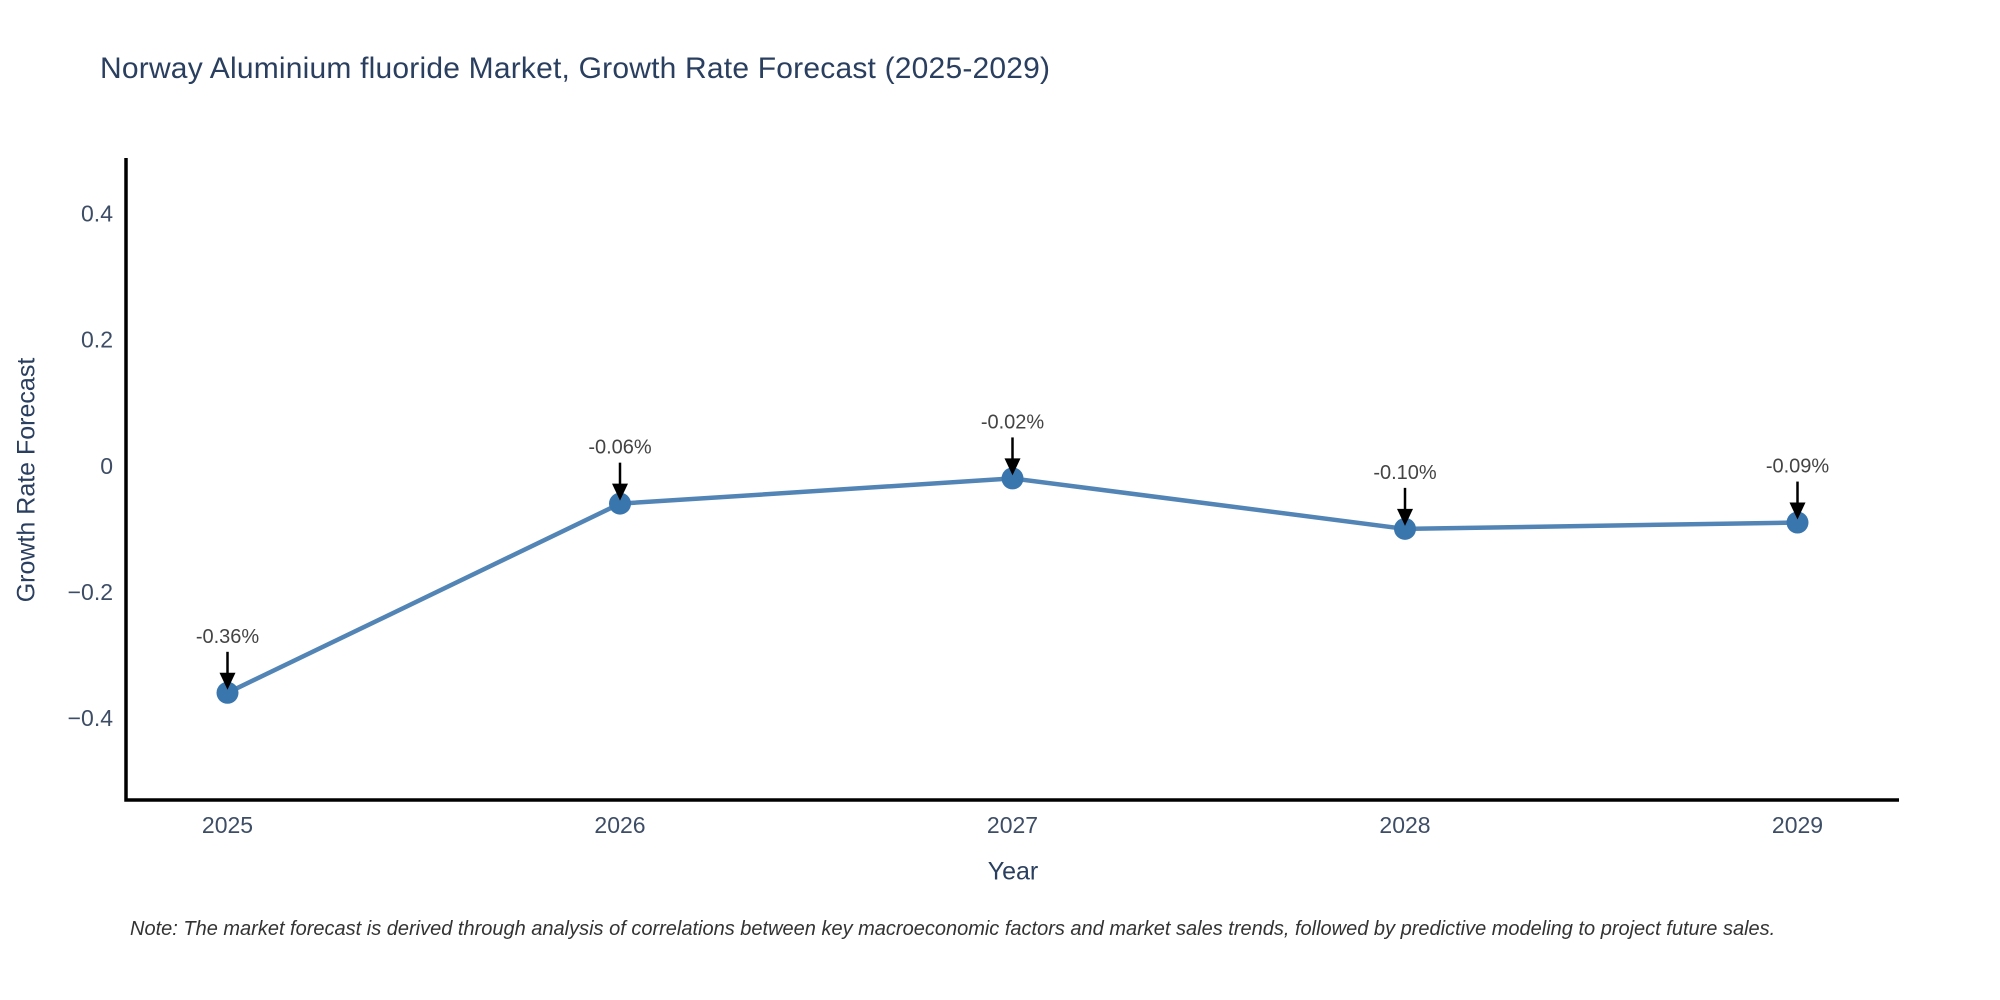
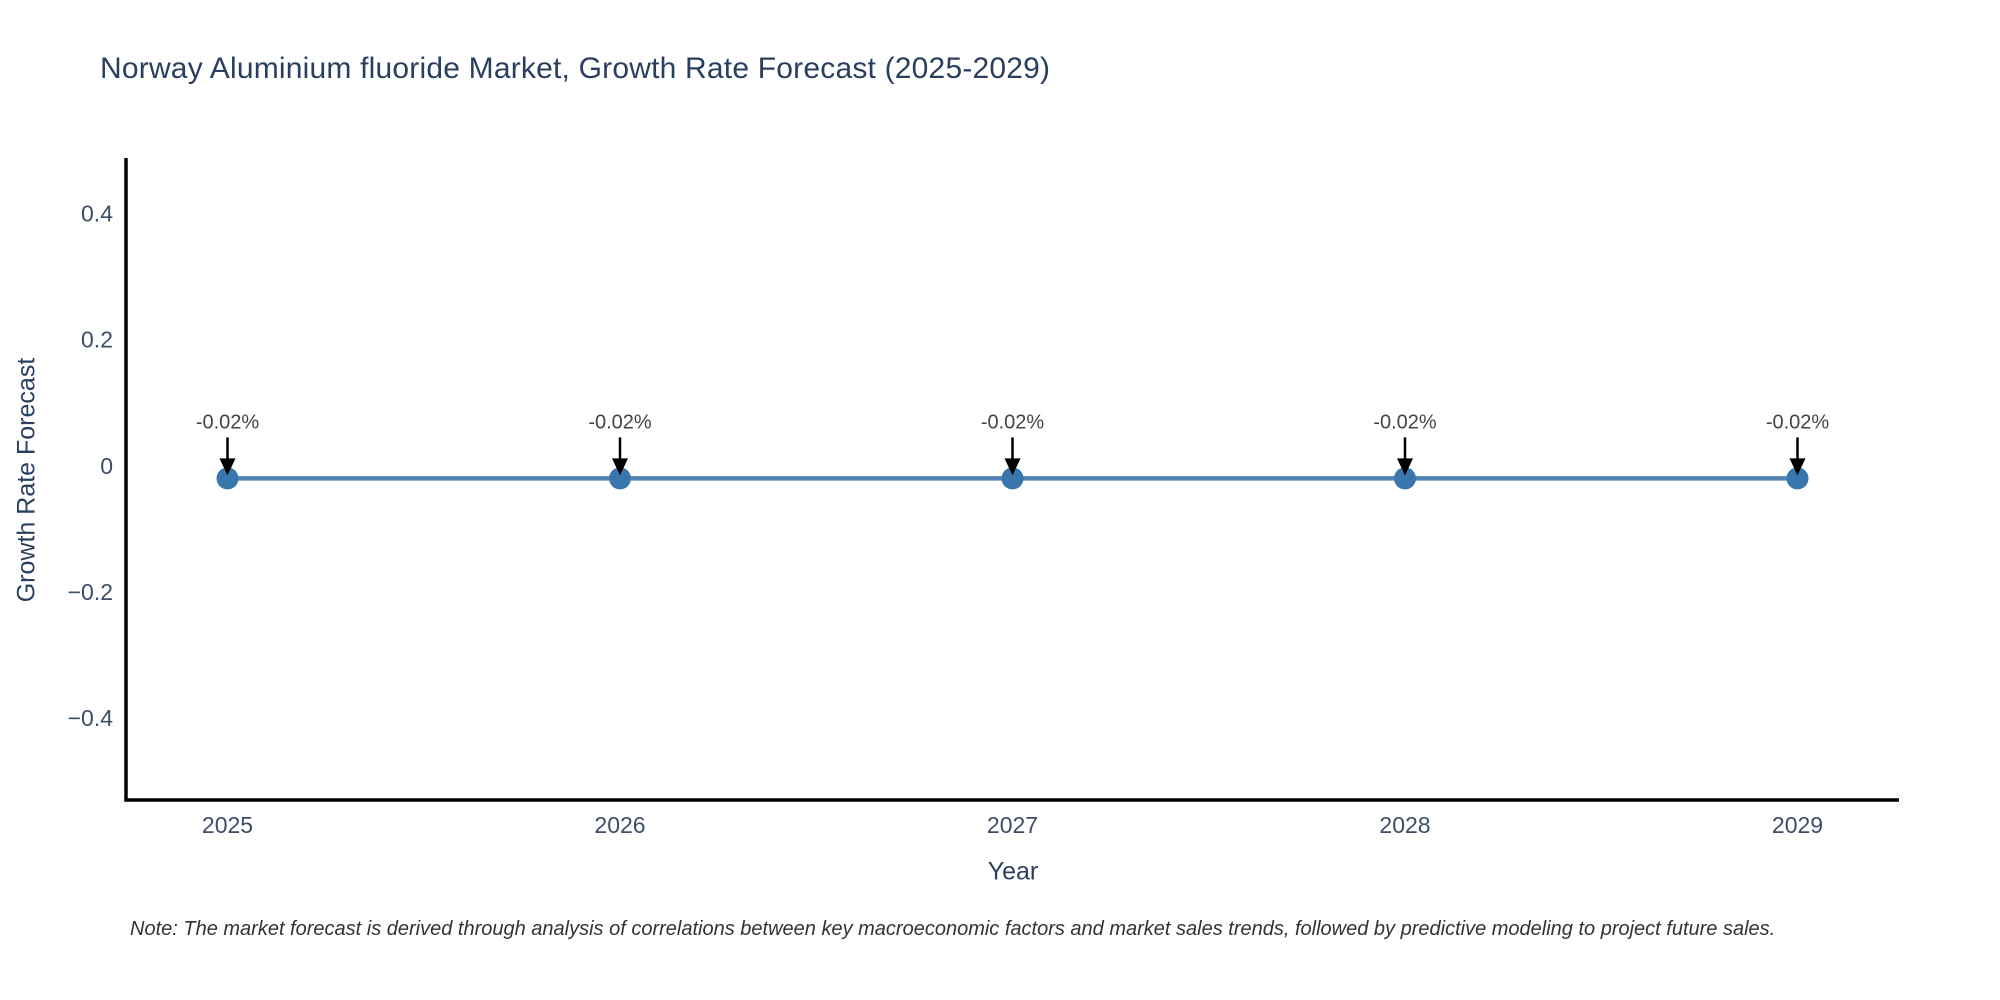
2025: -0.36% -> -0.02%
2026: -0.06% -> -0.02%
2028: -0.10% -> -0.02%
2029: -0.09% -> -0.02%
